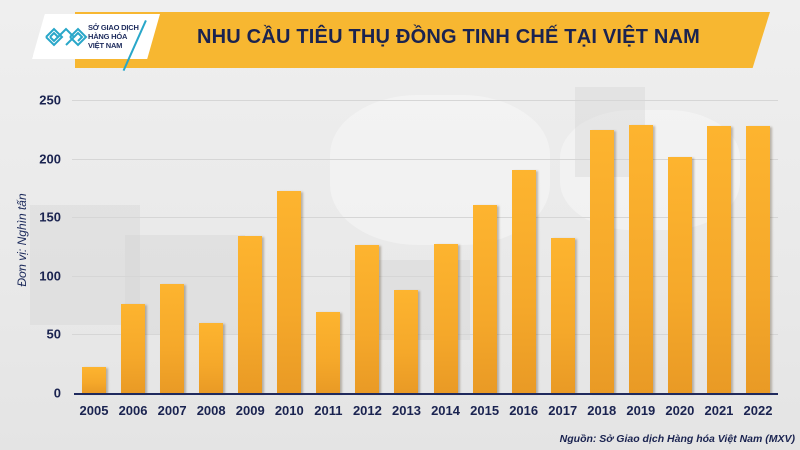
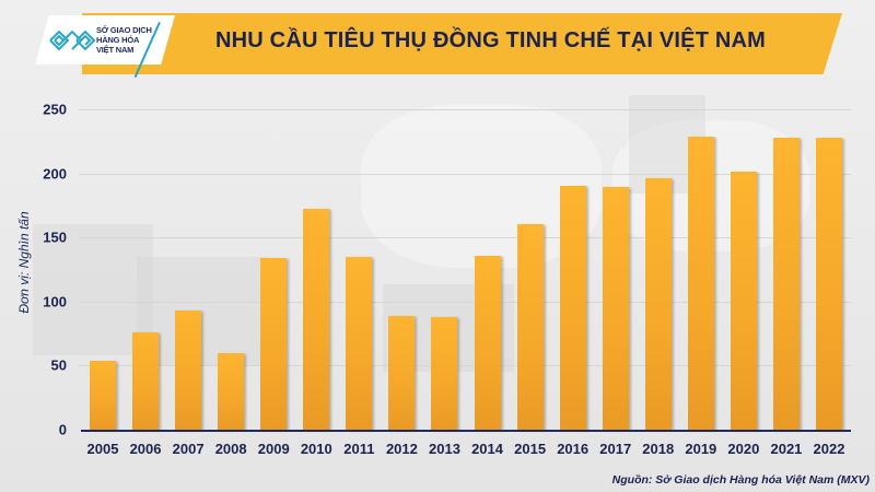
2005: 22 -> 54
2011: 69 -> 135
2012: 126 -> 89
2014: 127 -> 136
2017: 132 -> 189
2018: 224 -> 196
